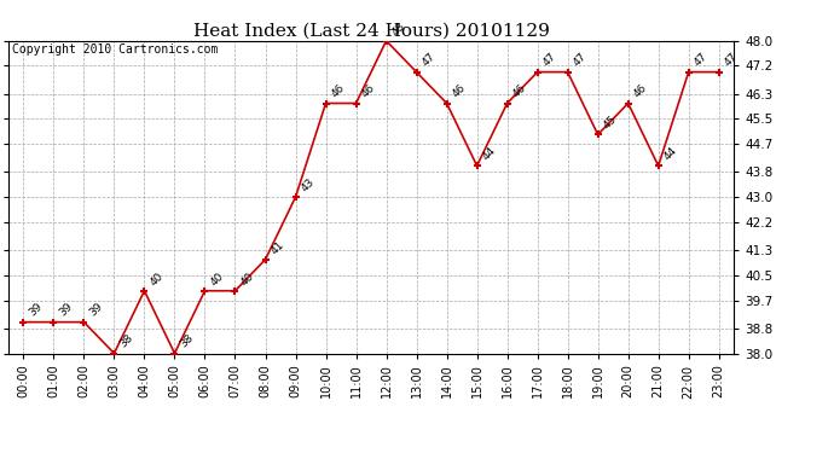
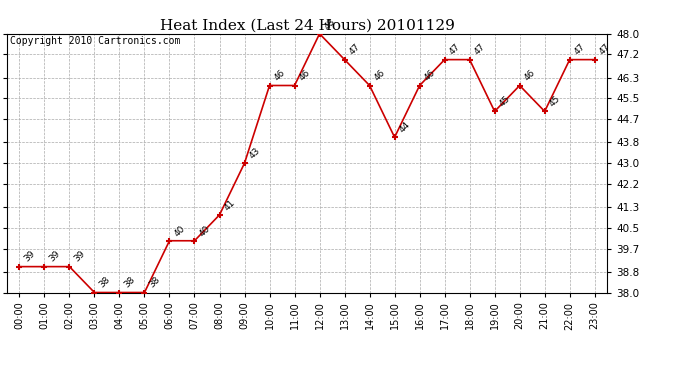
04:00: 40 -> 38
21:00: 44 -> 45
